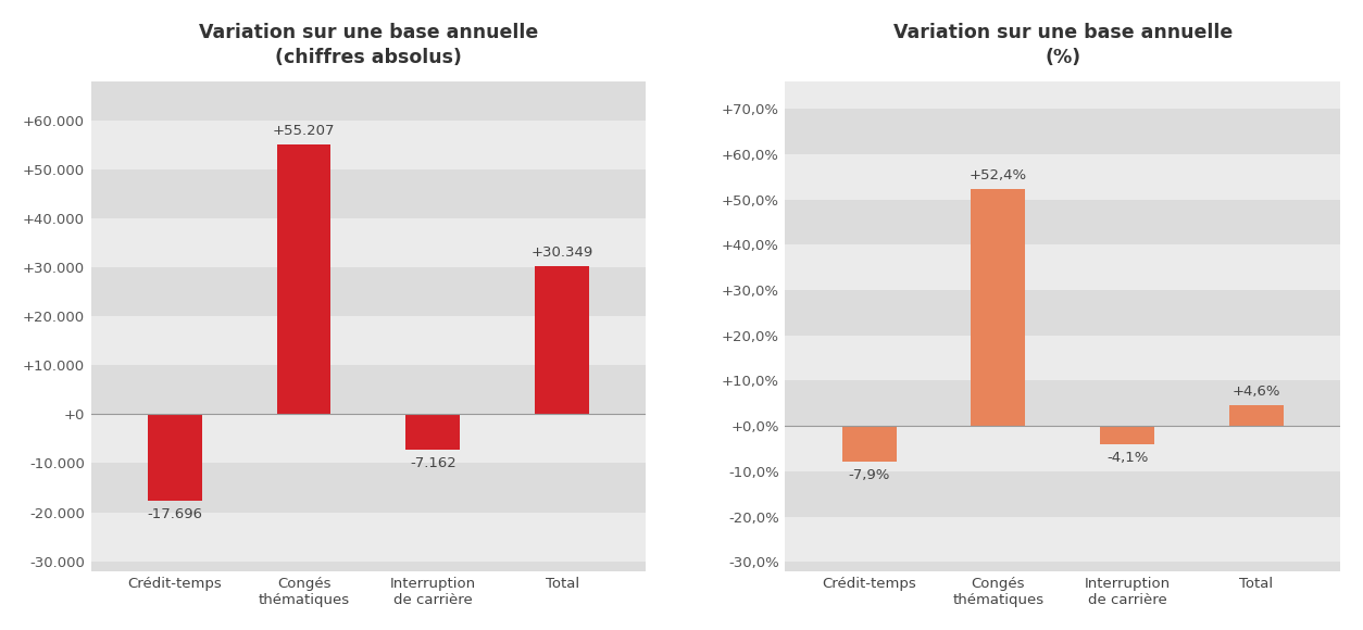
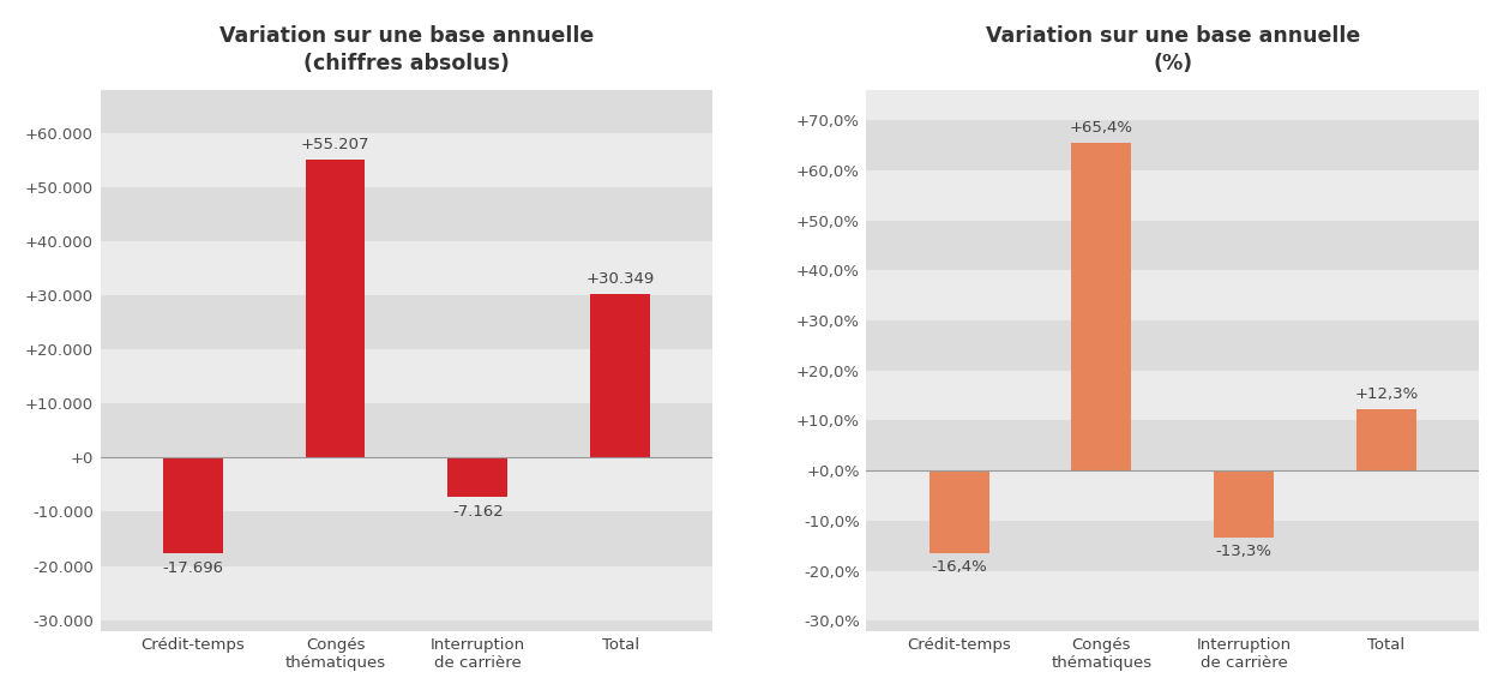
Variation sur une base annuelle (%)/Crédit-temps: -7,9% -> -16,4%
Variation sur une base annuelle (%)/Congés thématiques: +52,4% -> +65,4%
Variation sur une base annuelle (%)/Interruption de carrière: -4,1% -> -13,3%
Variation sur une base annuelle (%)/Total: +4,6% -> +12,3%
